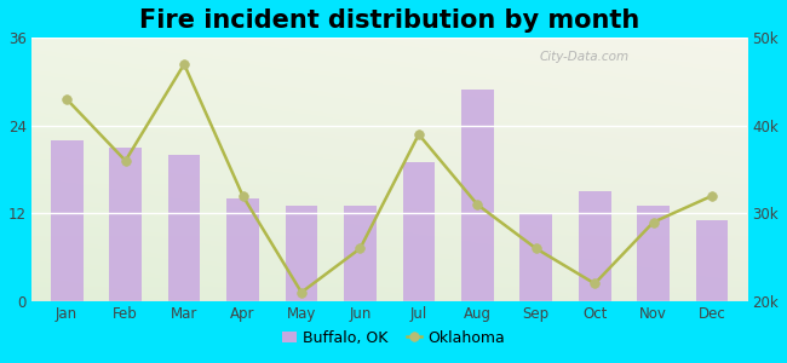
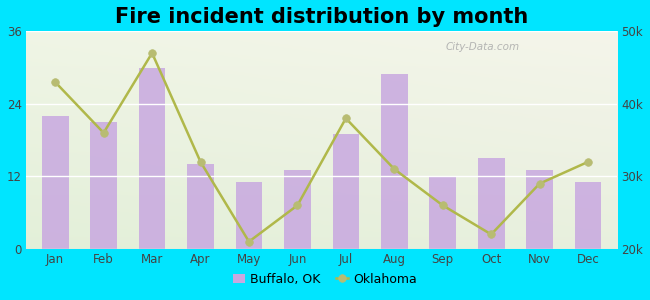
Buffalo, OK/Mar: 20 -> 30
Buffalo, OK/May: 13 -> 11
Oklahoma/Jul: 39k -> 38k
